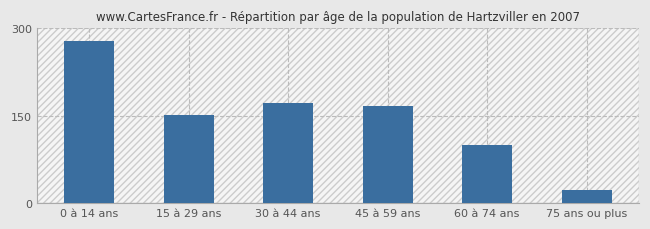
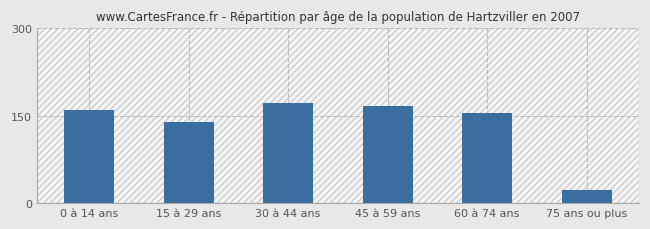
0 à 14 ans: 278 -> 160
15 à 29 ans: 152 -> 140
60 à 74 ans: 100 -> 155
